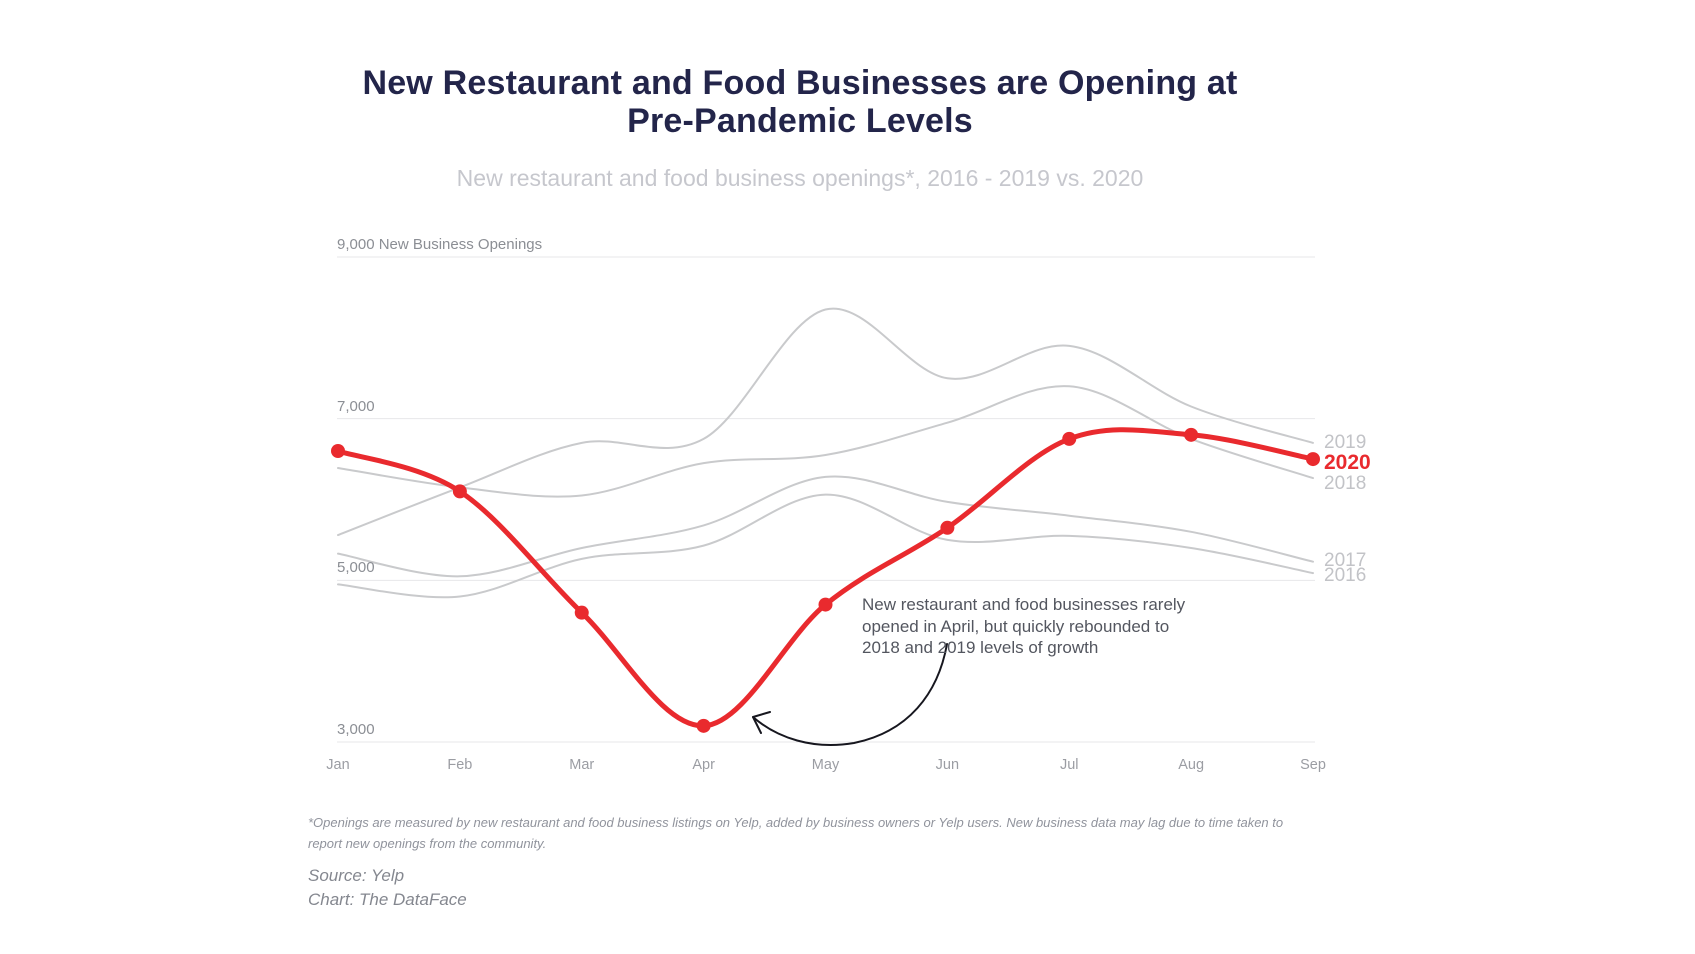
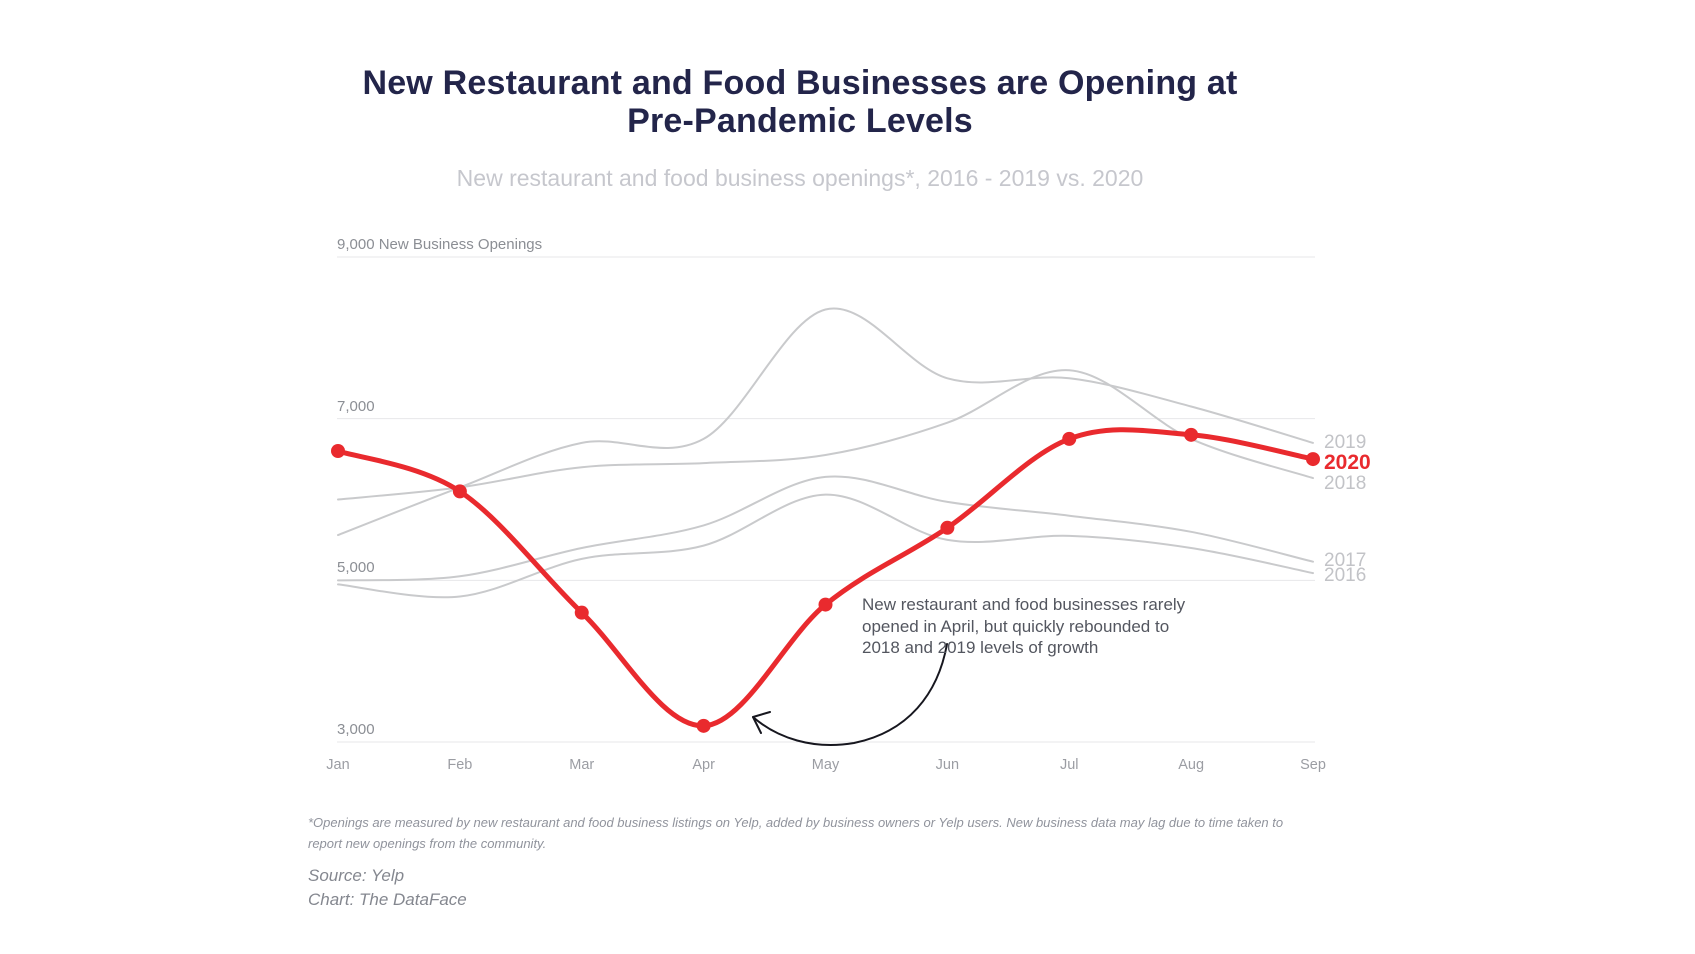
2017/Jan: 5300 -> 5000
2018/Jan: 6400 -> 6000
2018/Mar: 6000 -> 6400
2018/Jul: 7400 -> 7600
2019/Jul: 7900 -> 7500
